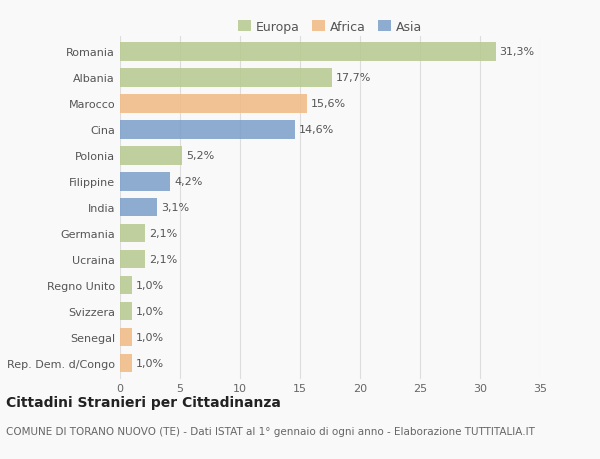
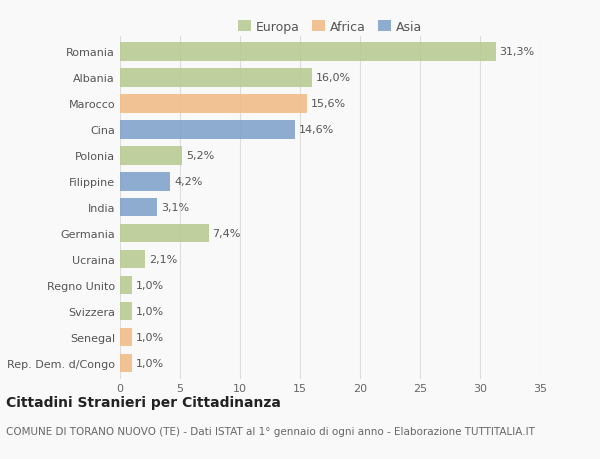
Albania: 17,7% -> 16,0%
Germania: 2,1% -> 7,4%
